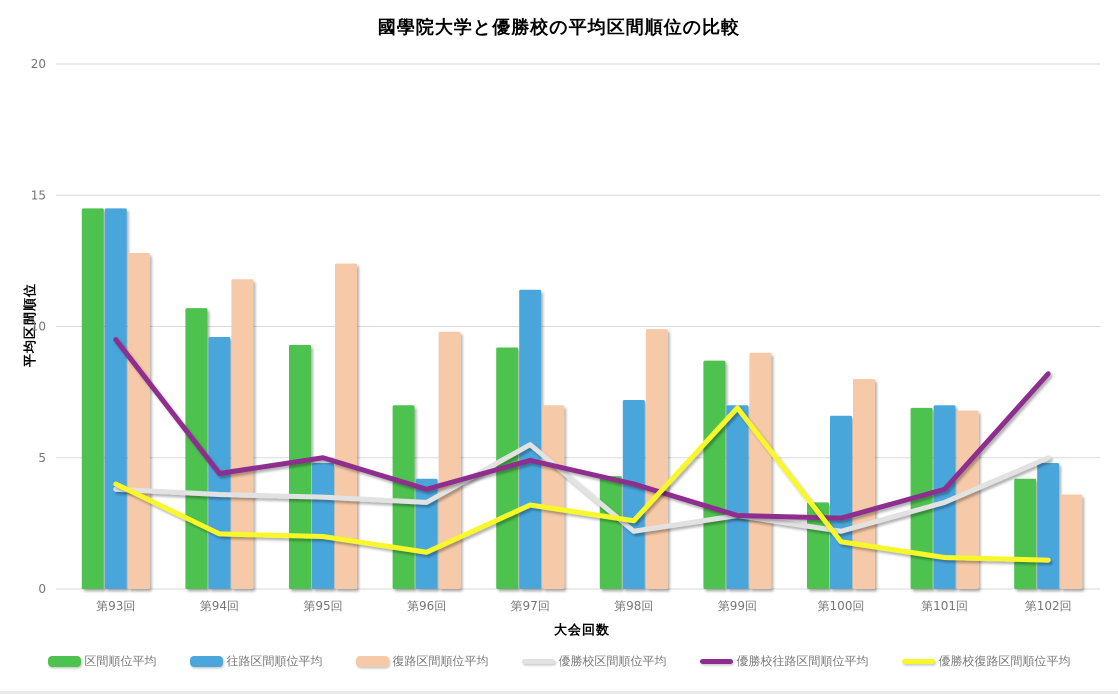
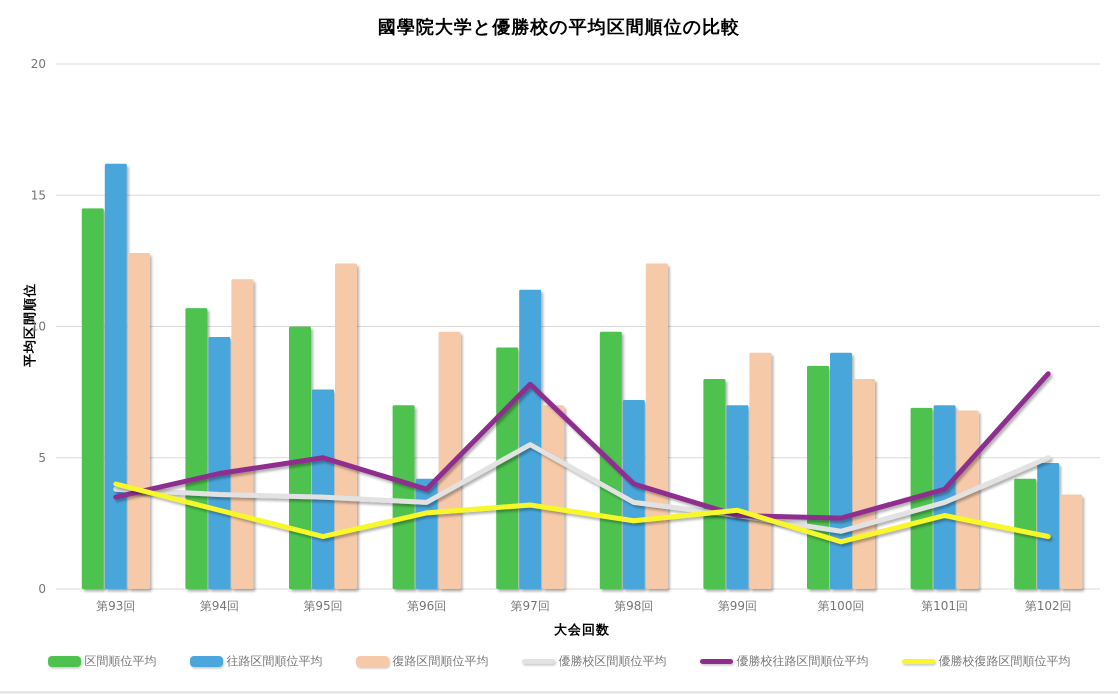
往路区間順位平均/第93回: 14.5 -> 16.2
優勝校往路区間順位平均/第93回: 9.5 -> 3.5
優勝校復路区間順位平均/第94回: 2.1 -> 3.0
区間順位平均/第95回: 9.3 -> 10.0
往路区間順位平均/第95回: 4.8 -> 7.6
優勝校復路区間順位平均/第96回: 1.4 -> 2.9
優勝校往路区間順位平均/第97回: 4.9 -> 7.8
区間順位平均/第98回: 4.3 -> 9.8
復路区間順位平均/第98回: 9.9 -> 12.4
優勝校区間順位平均/第98回: 2.2 -> 3.3
区間順位平均/第99回: 8.7 -> 8.0
優勝校復路区間順位平均/第99回: 6.9 -> 3.0
区間順位平均/第100回: 3.3 -> 8.5
往路区間順位平均/第100回: 6.6 -> 9.0
優勝校復路区間順位平均/第101回: 1.2 -> 2.8
優勝校復路区間順位平均/第102回: 1.1 -> 2.0
